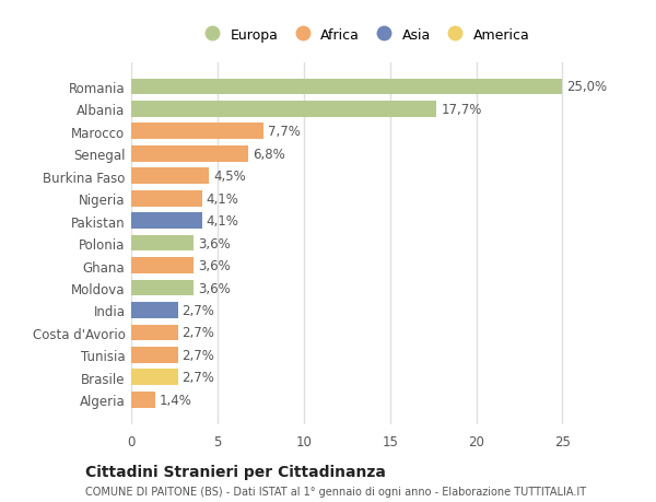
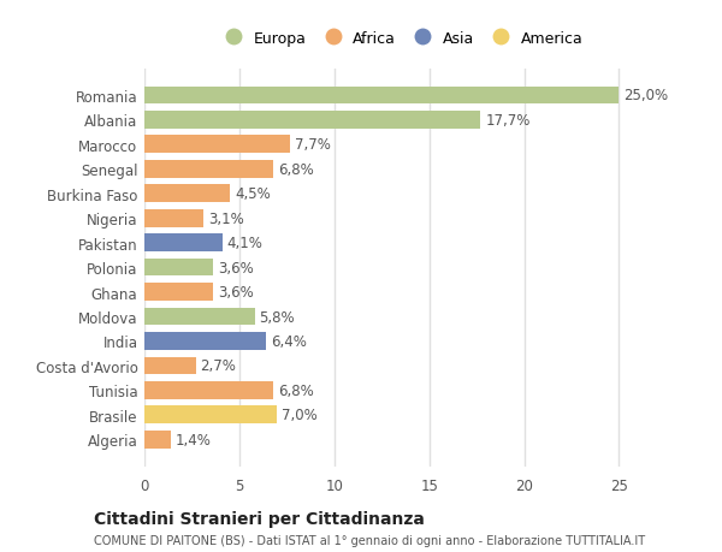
Nigeria: 4,1% -> 3,1%
Moldova: 3,6% -> 5,8%
India: 2,7% -> 6,4%
Tunisia: 2,7% -> 6,8%
Brasile: 2,7% -> 7,0%
